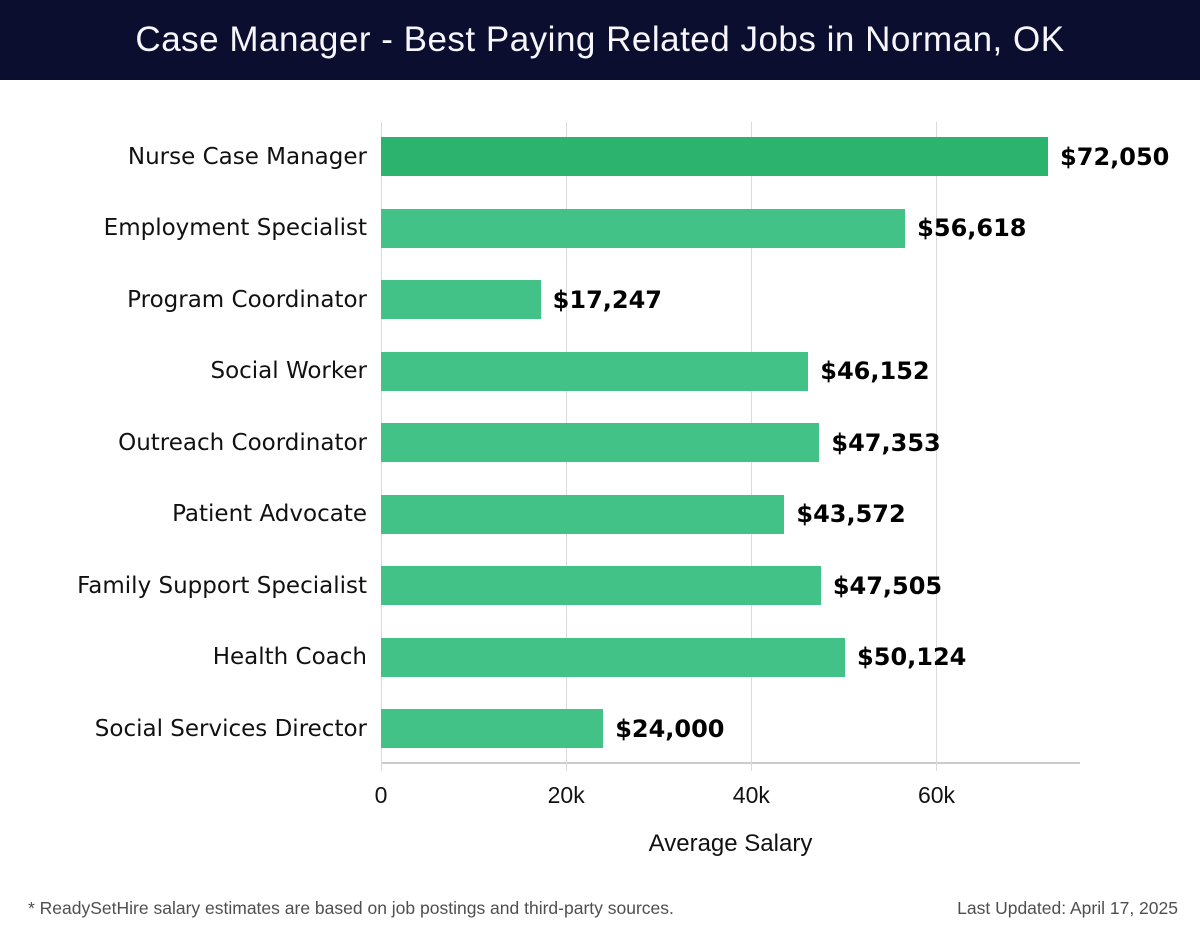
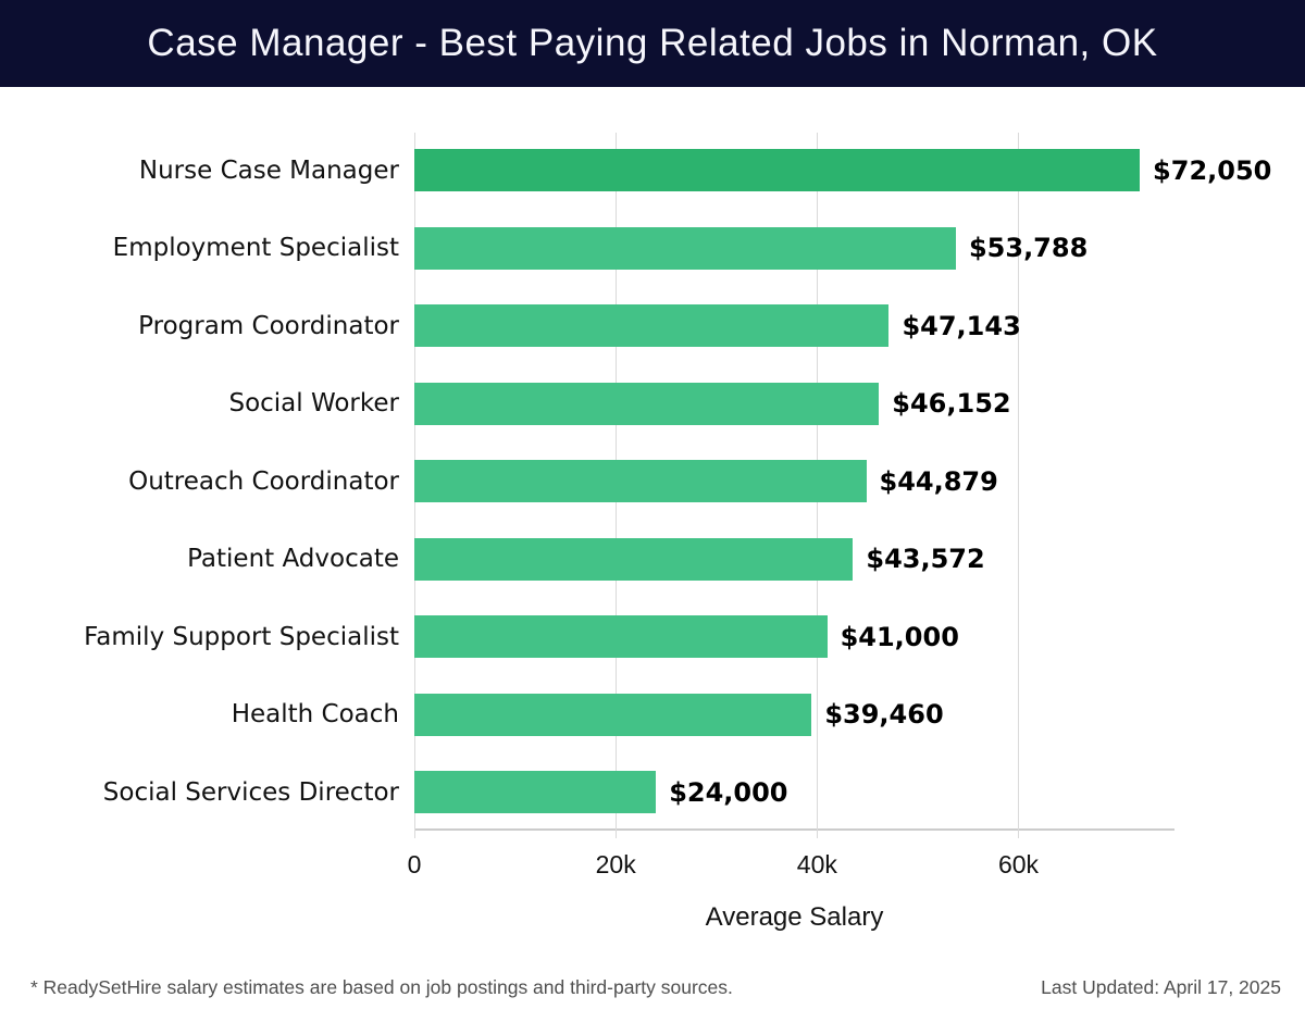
Employment Specialist: $56,618 -> $53,788
Program Coordinator: $17,247 -> $47,143
Outreach Coordinator: $47,353 -> $44,879
Family Support Specialist: $47,505 -> $41,000
Health Coach: $50,124 -> $39,460
